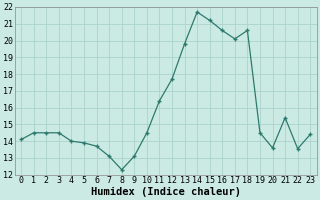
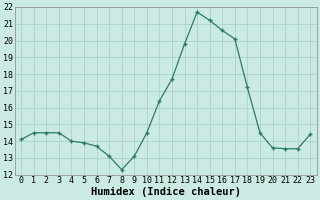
18: 20.6 -> 17.2
21: 15.4 -> 13.6
